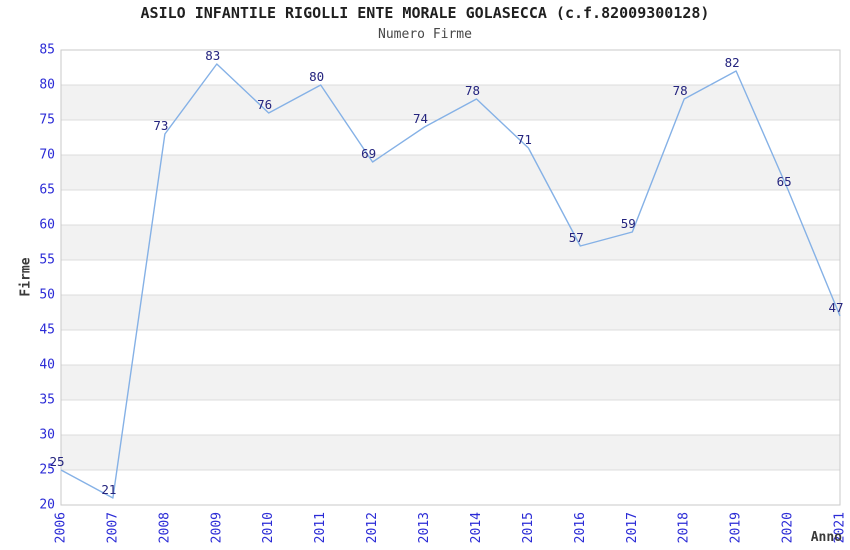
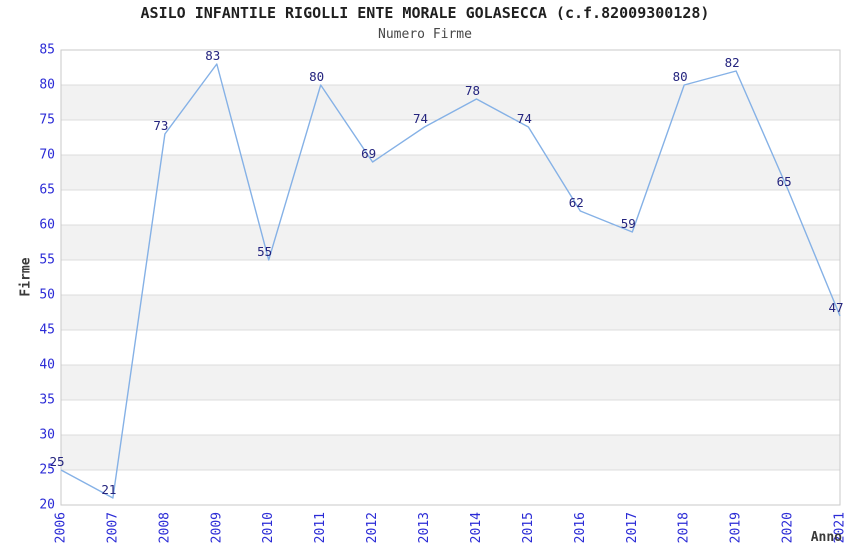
2010: 76 -> 55
2015: 71 -> 74
2016: 57 -> 62
2018: 78 -> 80
